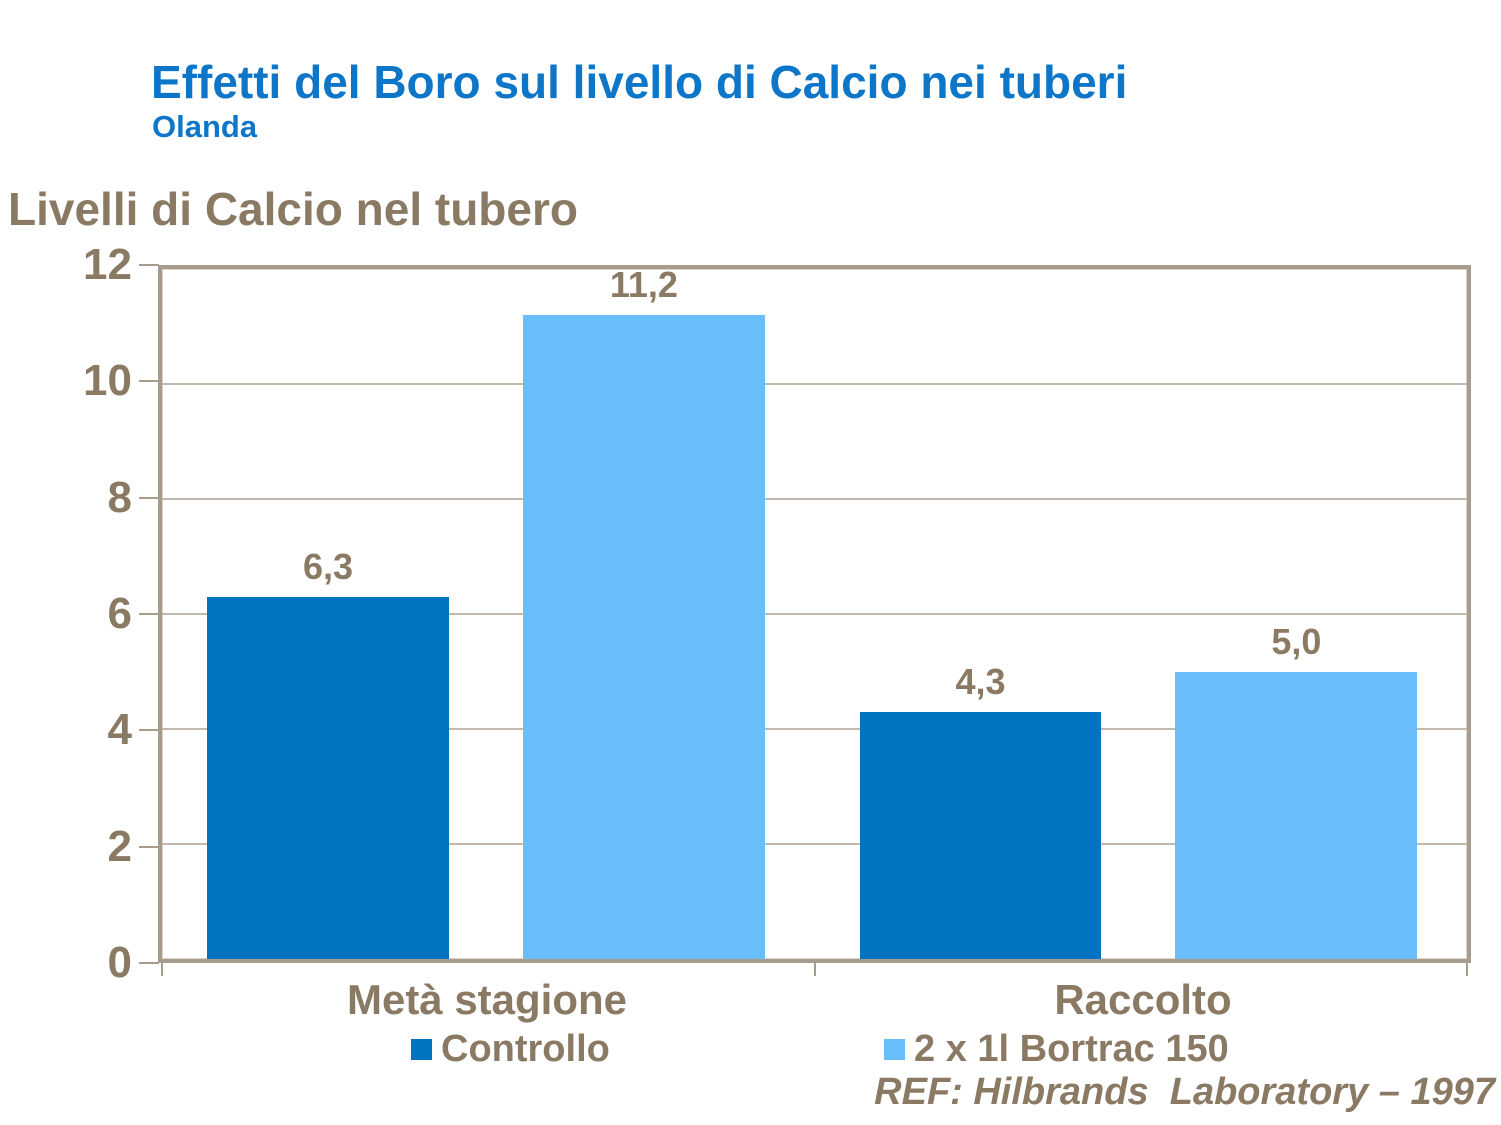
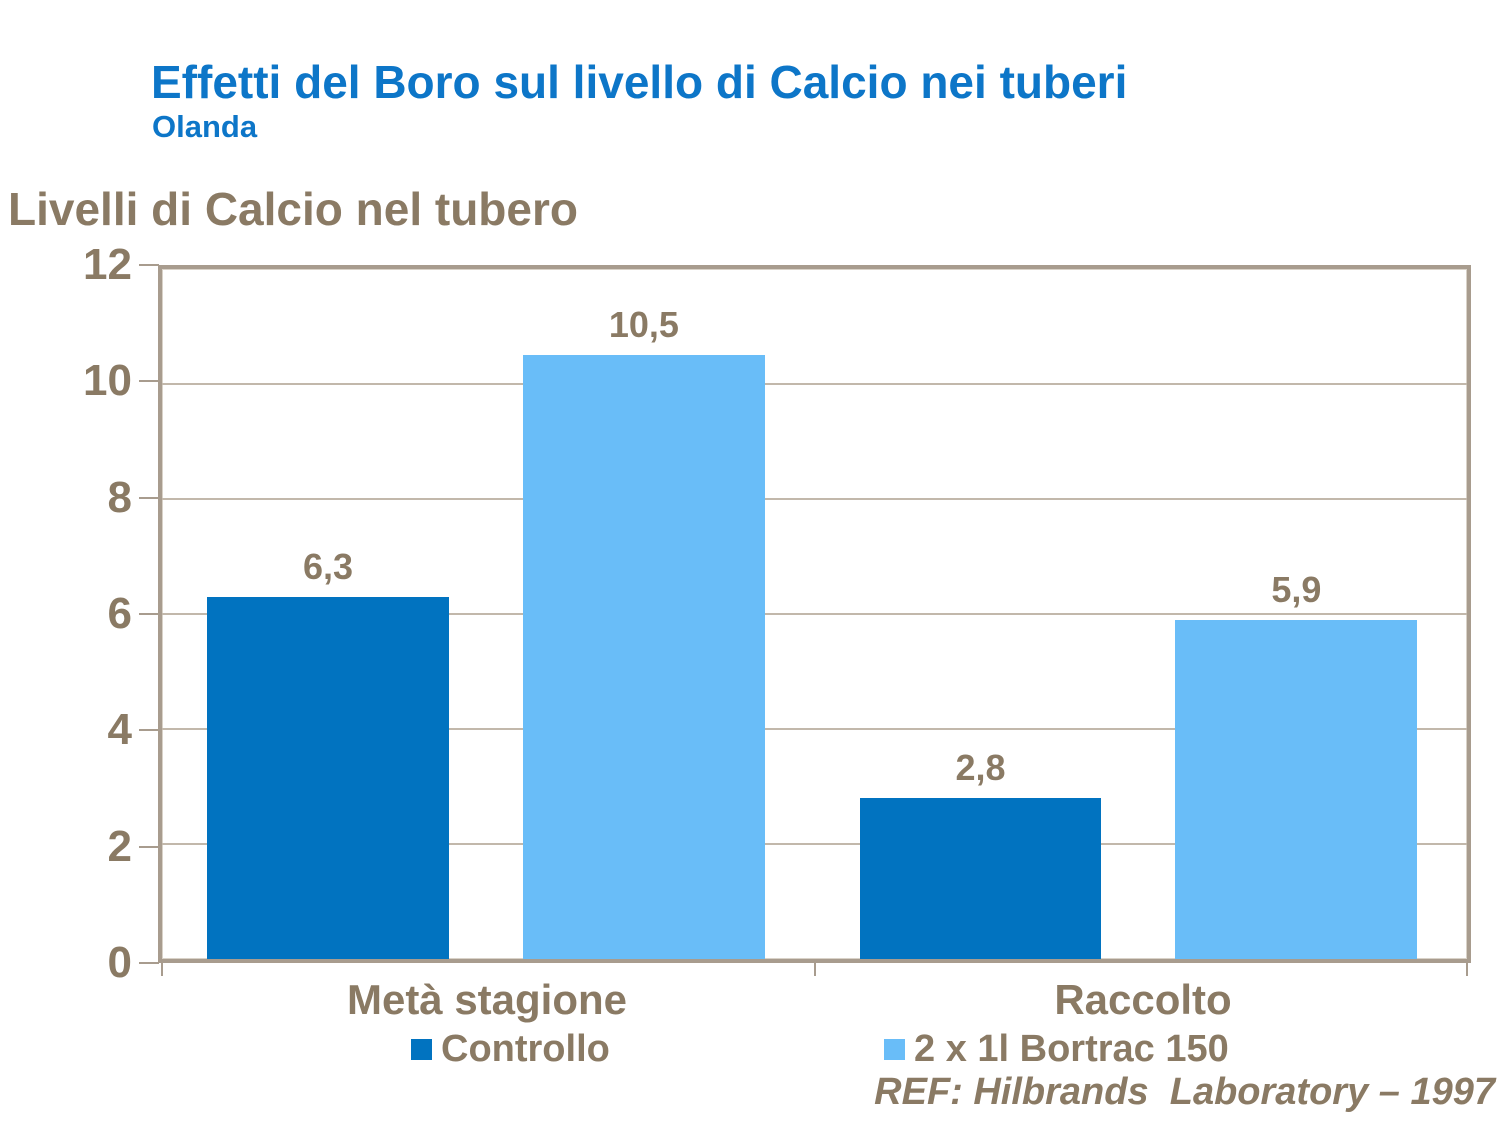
2 x 1l Bortrac 150/Metà stagione: 11,2 -> 10,5
Controllo/Raccolto: 4,3 -> 2,8
2 x 1l Bortrac 150/Raccolto: 5,0 -> 5,9
